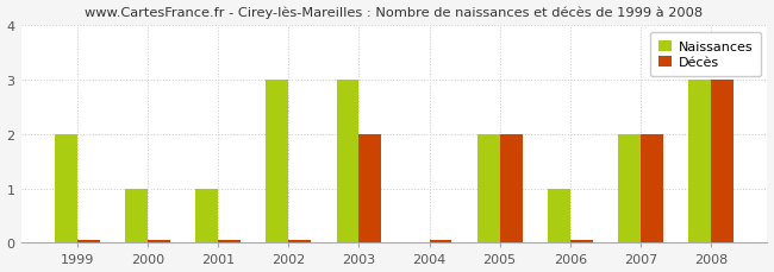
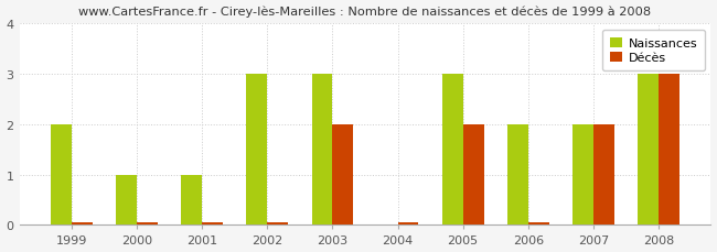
Naissances/2005: 2 -> 3
Naissances/2006: 1 -> 2
